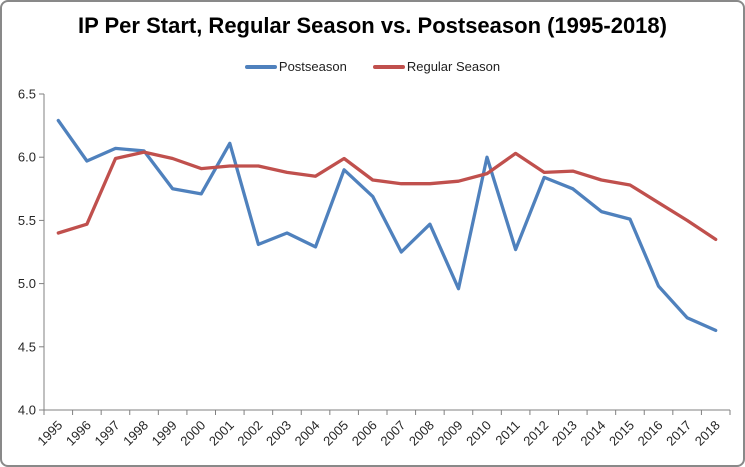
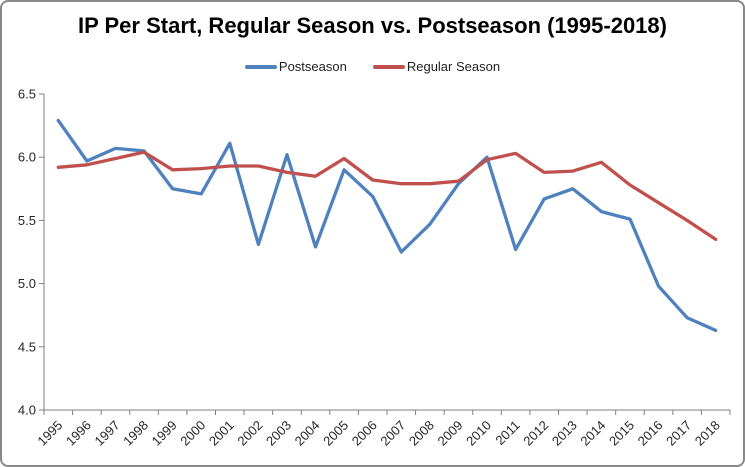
Regular Season/1995: 5.40 -> 5.92
Regular Season/1996: 5.47 -> 5.94
Regular Season/1999: 5.99 -> 5.90
Postseason/2003: 5.40 -> 6.02
Postseason/2009: 4.96 -> 5.79
Regular Season/2010: 5.87 -> 5.98
Postseason/2012: 5.84 -> 5.67
Regular Season/2014: 5.82 -> 5.96
